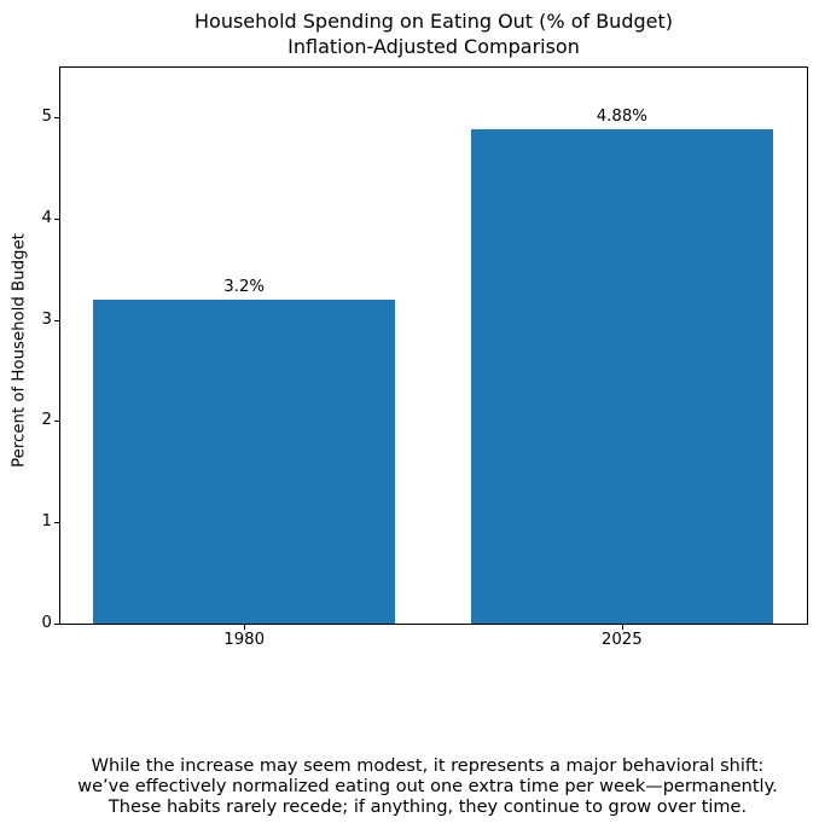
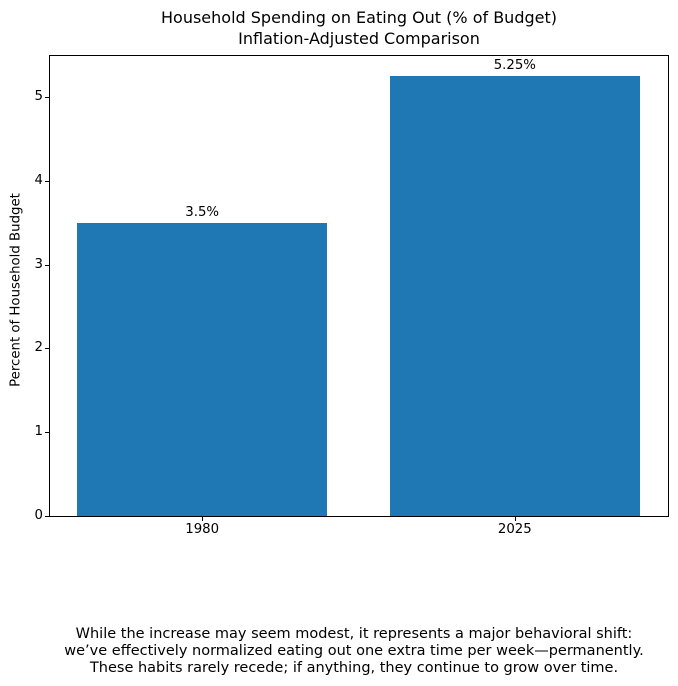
1980: 3.2% -> 3.5%
2025: 4.88% -> 5.25%
